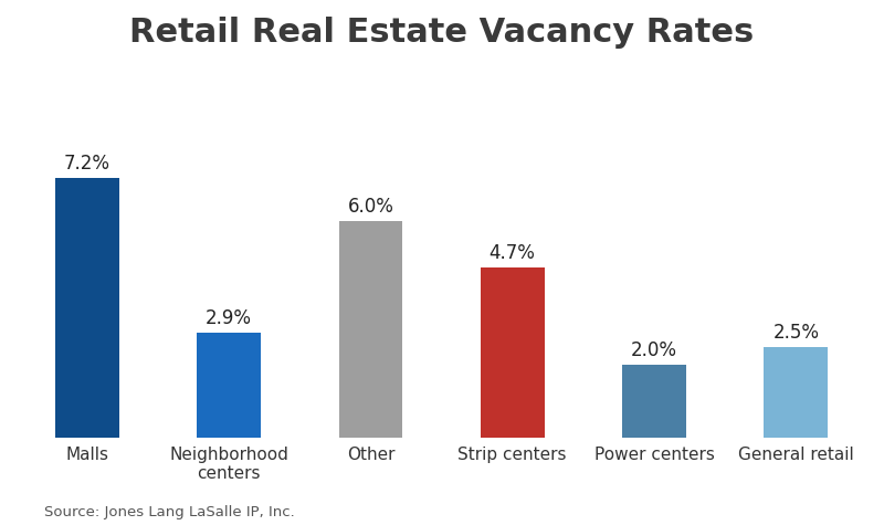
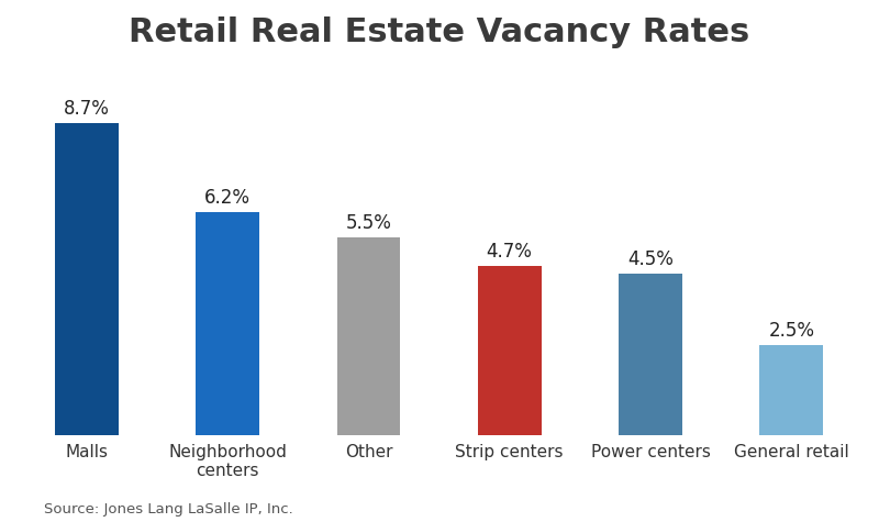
Malls: 7.2% -> 8.7%
Neighborhood centers: 2.9% -> 6.2%
Other: 6.0% -> 5.5%
Power centers: 2.0% -> 4.5%
